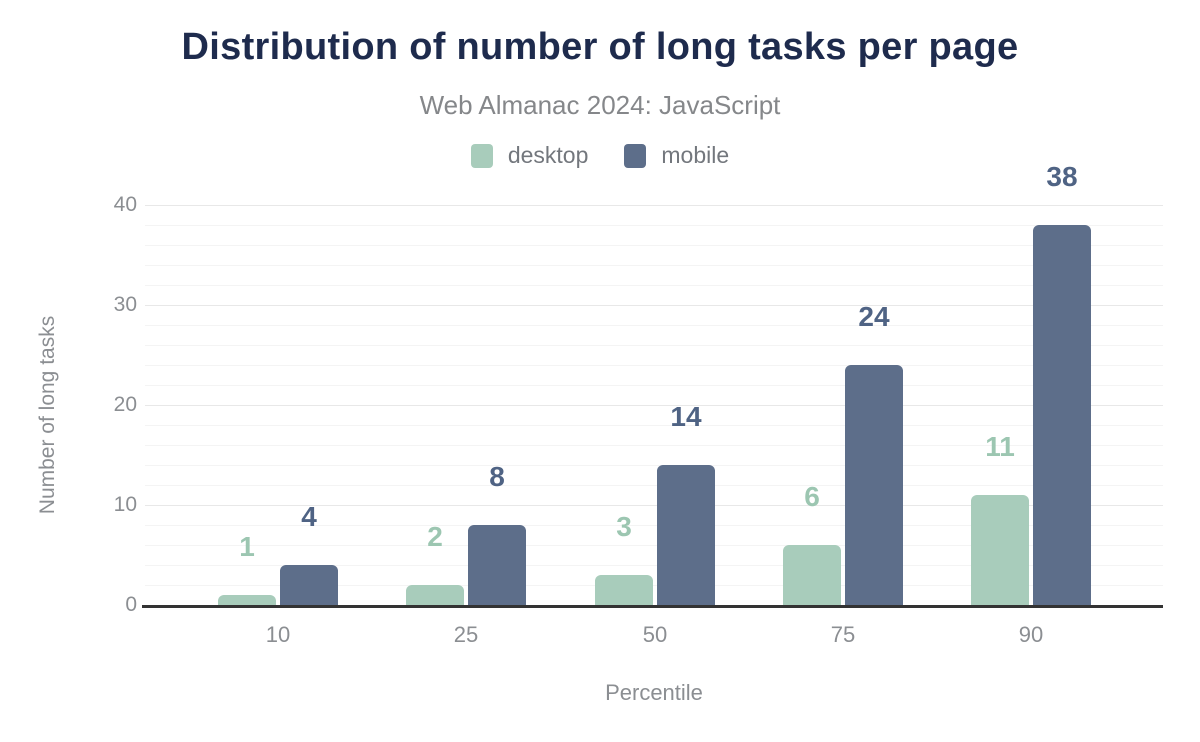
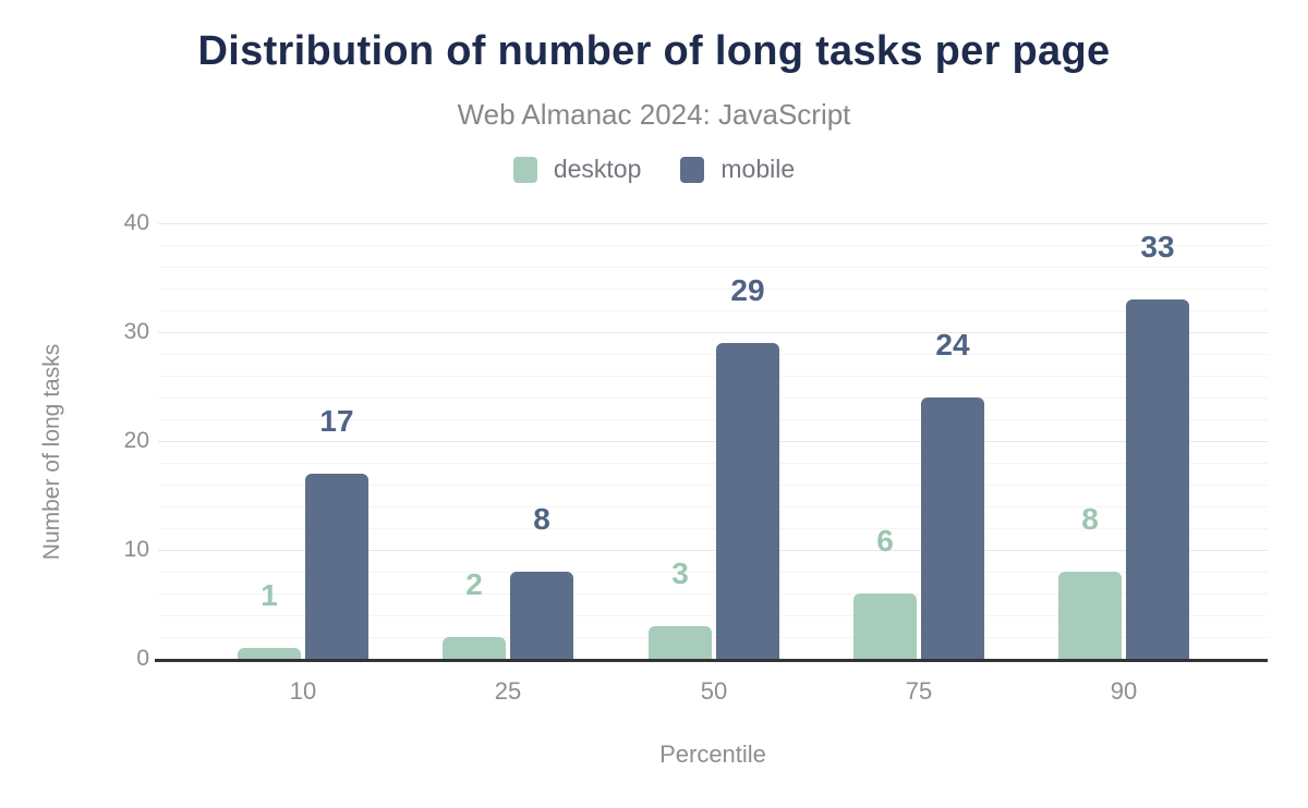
mobile/10: 4 -> 17
mobile/50: 14 -> 29
desktop/90: 11 -> 8
mobile/90: 38 -> 33
